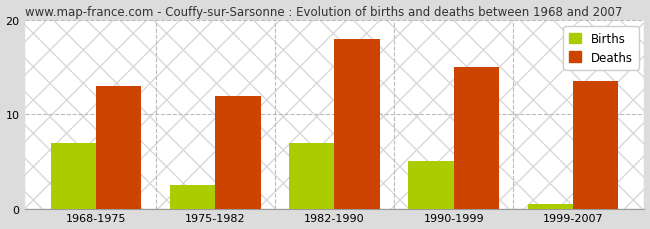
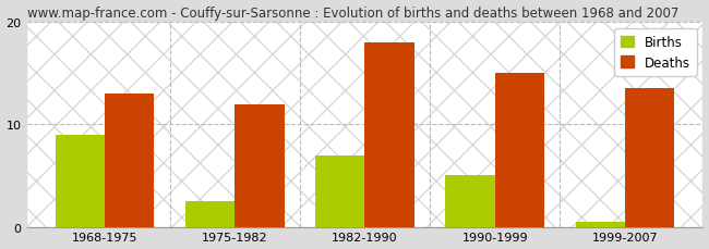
Births/1968-1975: 7.0 -> 9.0
